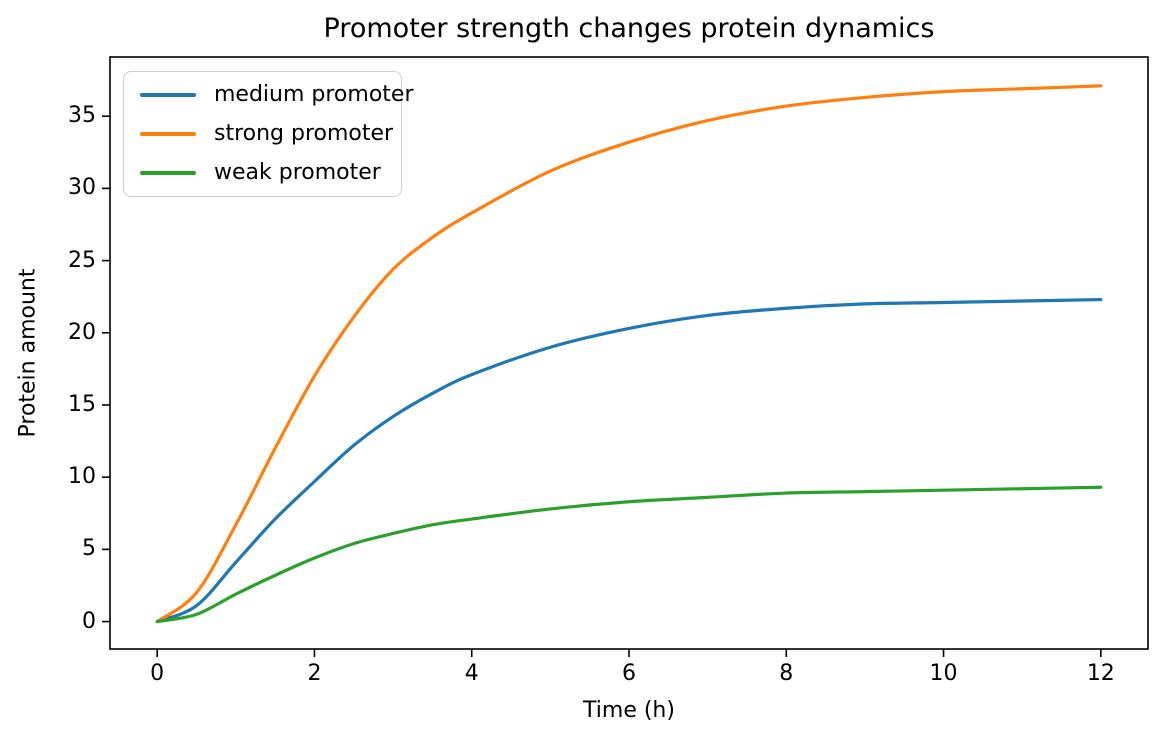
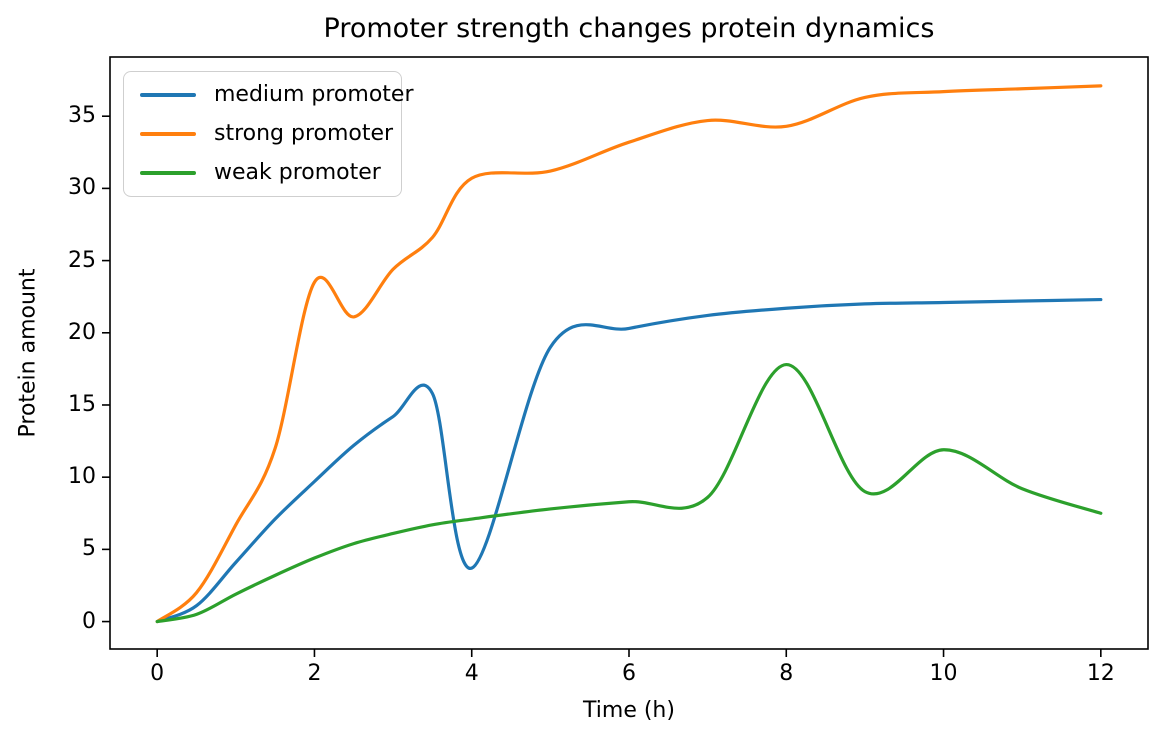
strong promoter/2: 17.0 -> 23.5
medium promoter/4: 17.1 -> 3.7
strong promoter/4: 28.3 -> 30.7
strong promoter/8: 35.7 -> 34.3
weak promoter/8: 8.9 -> 17.8
weak promoter/10: 9.1 -> 11.9
weak promoter/12: 9.3 -> 7.5
